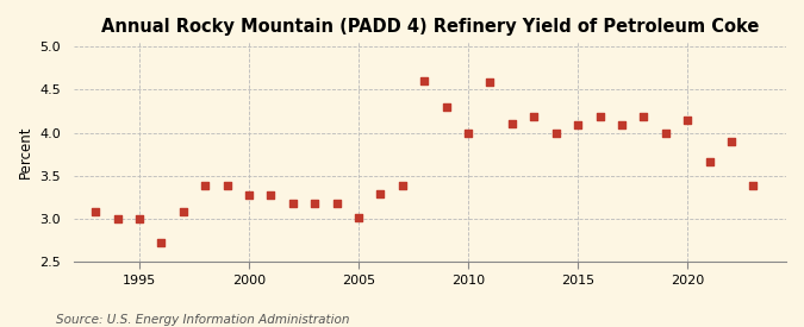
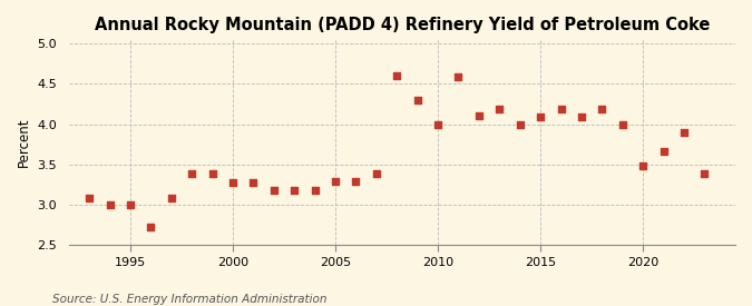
2005: 3.02 -> 3.29
2020: 4.14 -> 3.49
